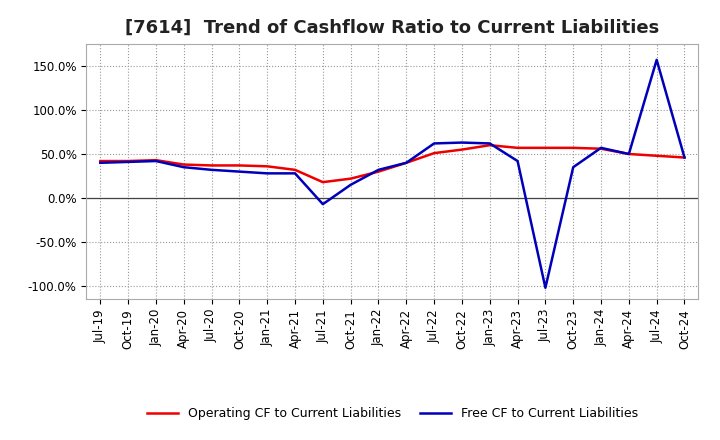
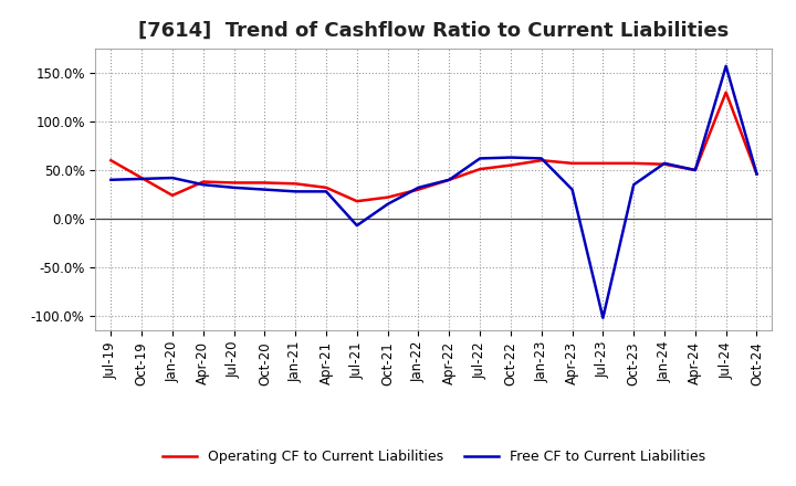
Operating CF to Current Liabilities/Jul-19: 42% -> 60%
Operating CF to Current Liabilities/Jan-20: 43% -> 24%
Free CF to Current Liabilities/Apr-23: 42% -> 30%
Operating CF to Current Liabilities/Jul-24: 48% -> 130%
